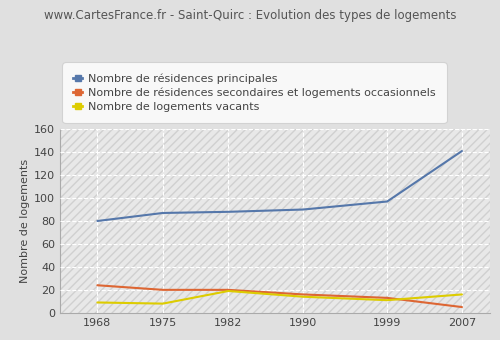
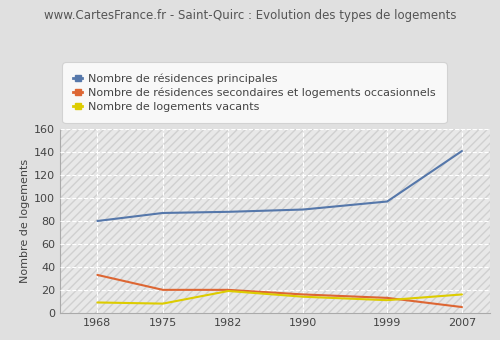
Nombre de résidences secondaires et logements occasionnels/1968: 24 -> 33
